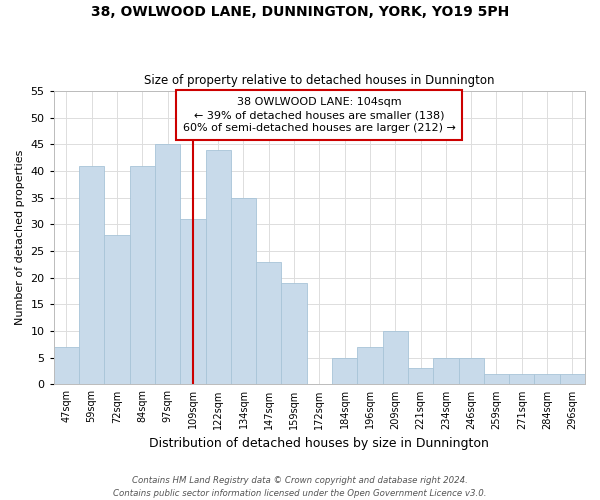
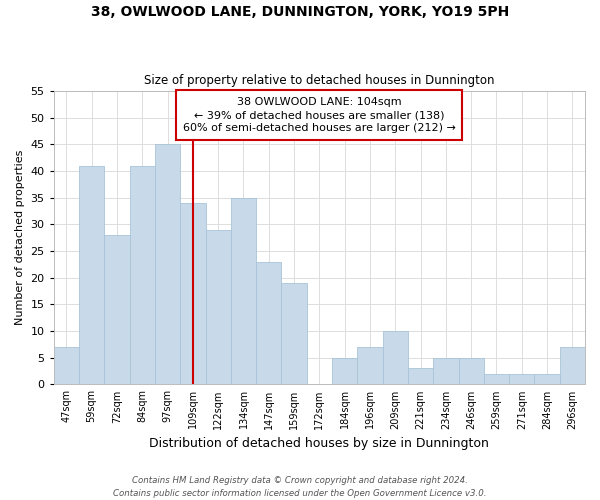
109sqm: 31 -> 34
122sqm: 44 -> 29
296sqm: 2 -> 7
